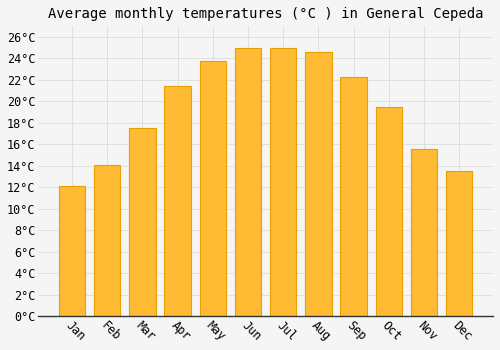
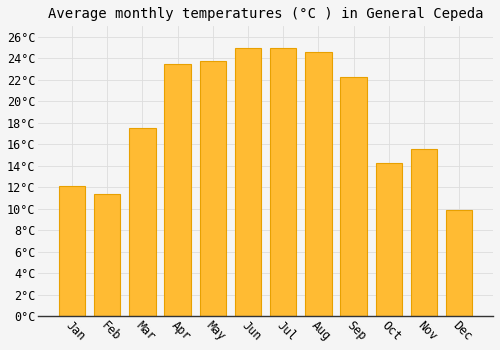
Feb: 14.1°C -> 11.4°C
Apr: 21.4°C -> 23.5°C
Oct: 19.5°C -> 14.3°C
Dec: 13.5°C -> 9.9°C
